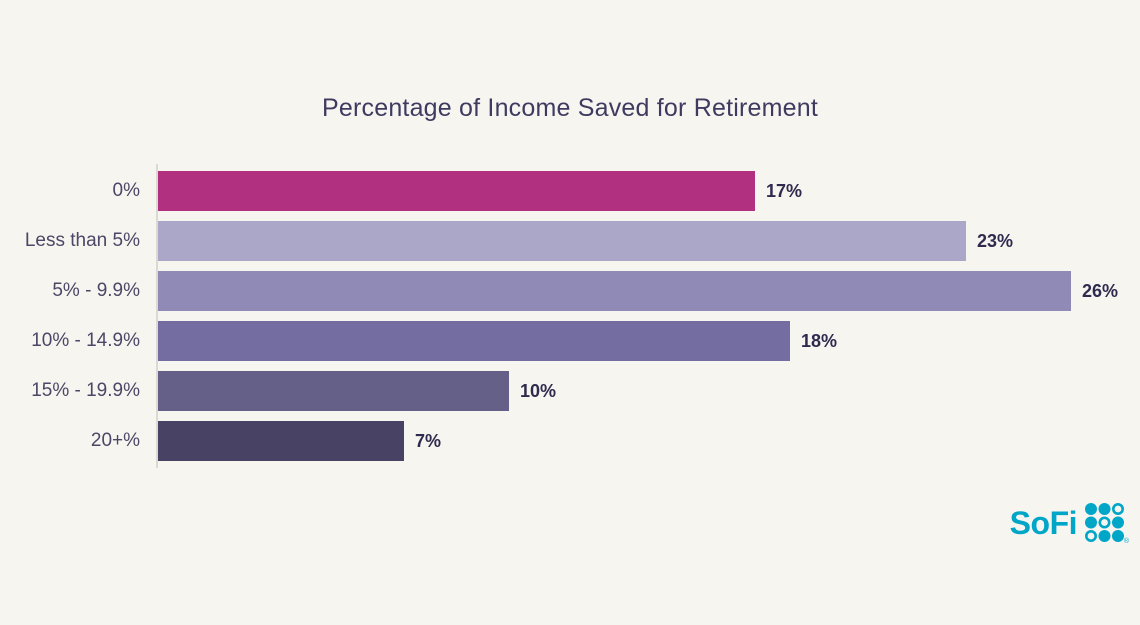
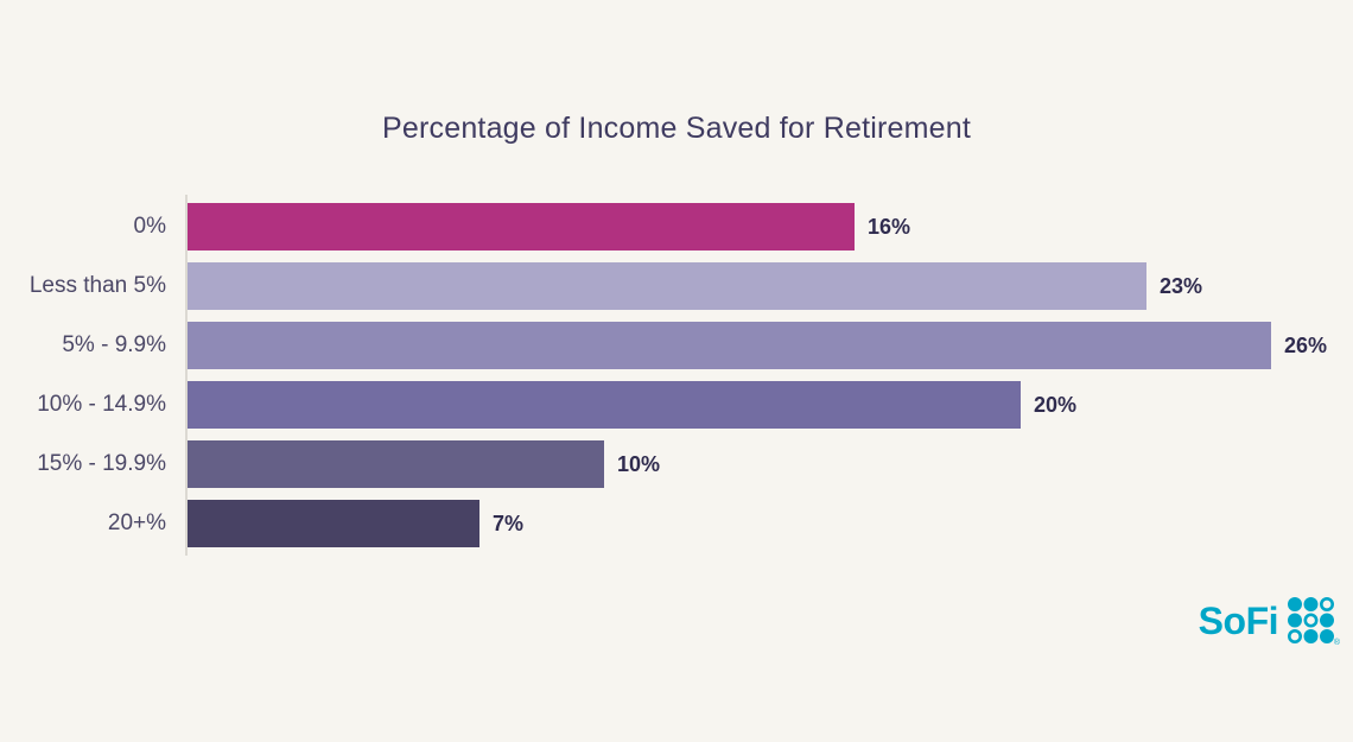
0%: 17% -> 16%
10% - 14.9%: 18% -> 20%
